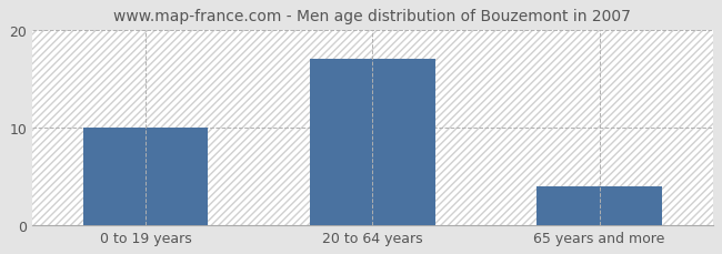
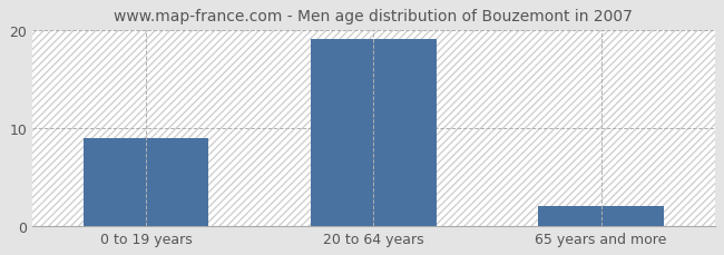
0 to 19 years: 10 -> 9
20 to 64 years: 17 -> 19
65 years and more: 4 -> 2
